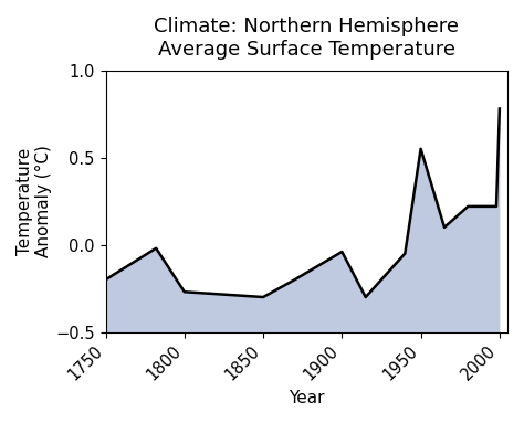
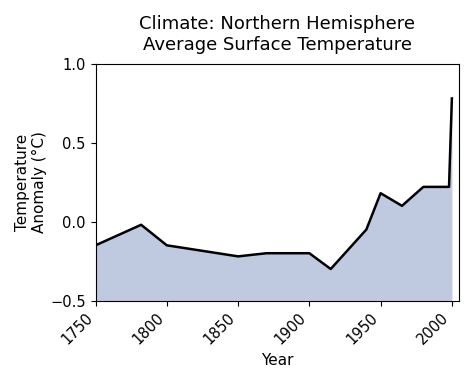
1750: -0.20 -> -0.15
1800: -0.27 -> -0.15
1850: -0.30 -> -0.22
1900: -0.04 -> -0.20
1950: 0.55 -> 0.18
